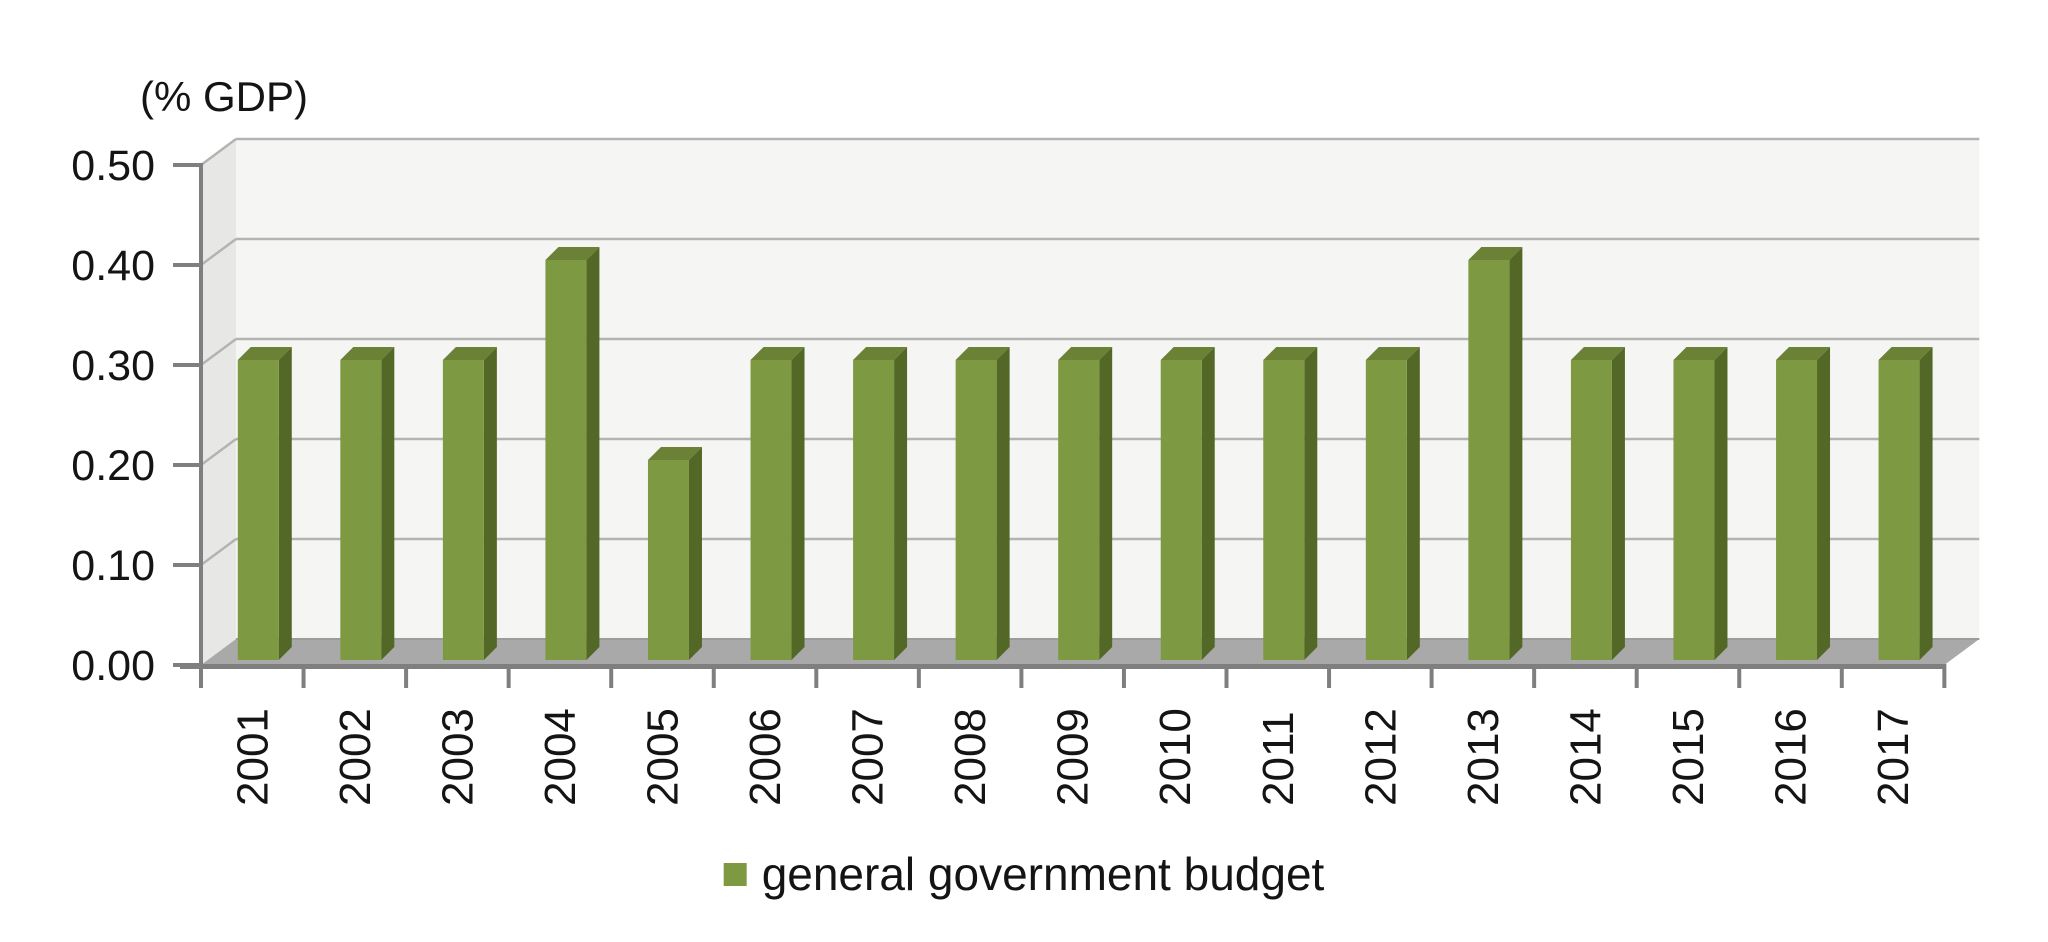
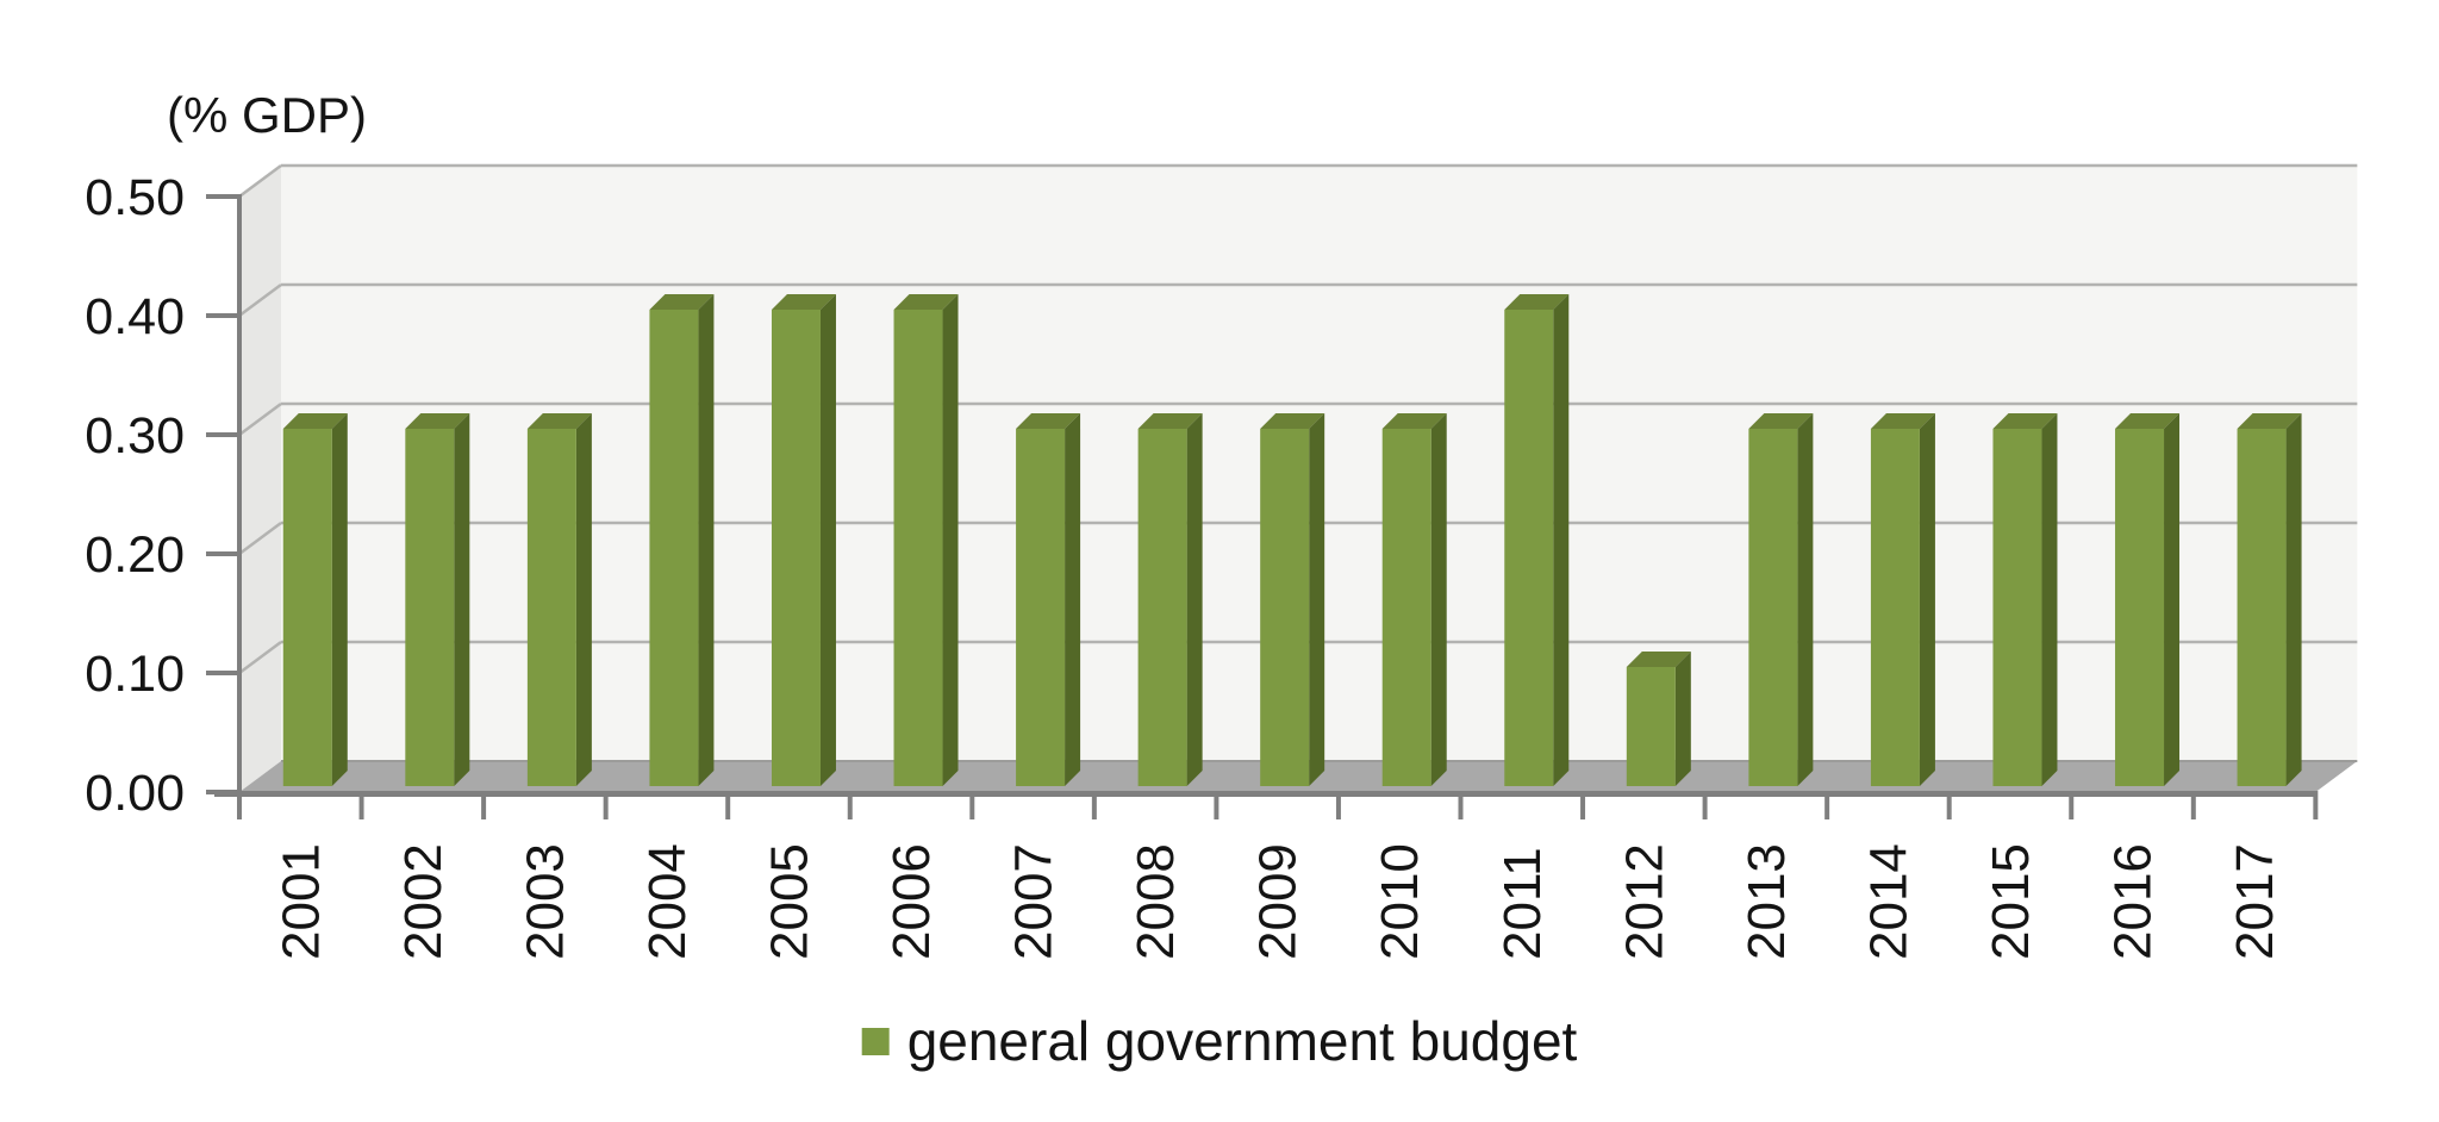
2005: 0.2 -> 0.4
2006: 0.3 -> 0.4
2011: 0.3 -> 0.4
2012: 0.3 -> 0.1
2013: 0.4 -> 0.3
